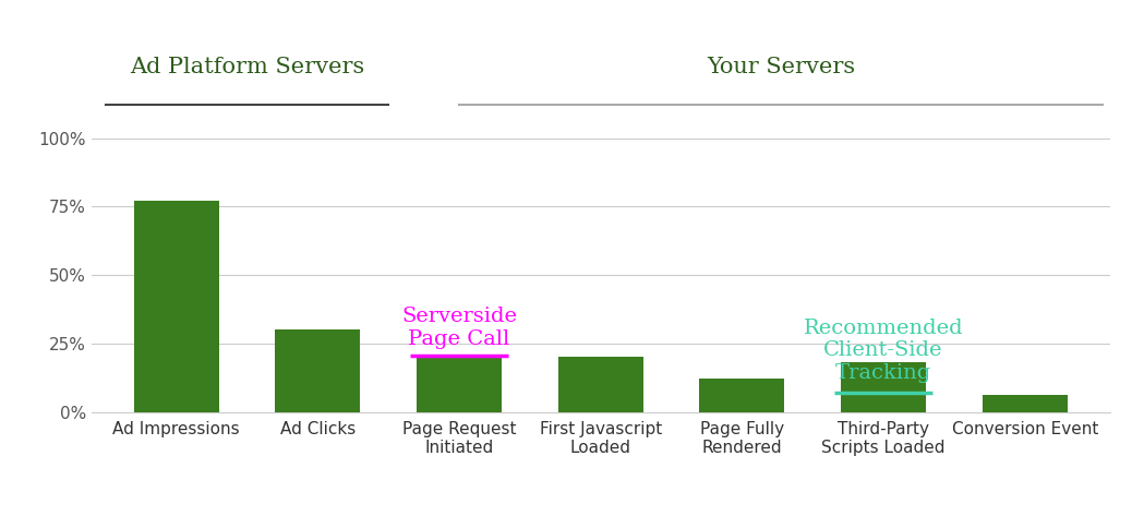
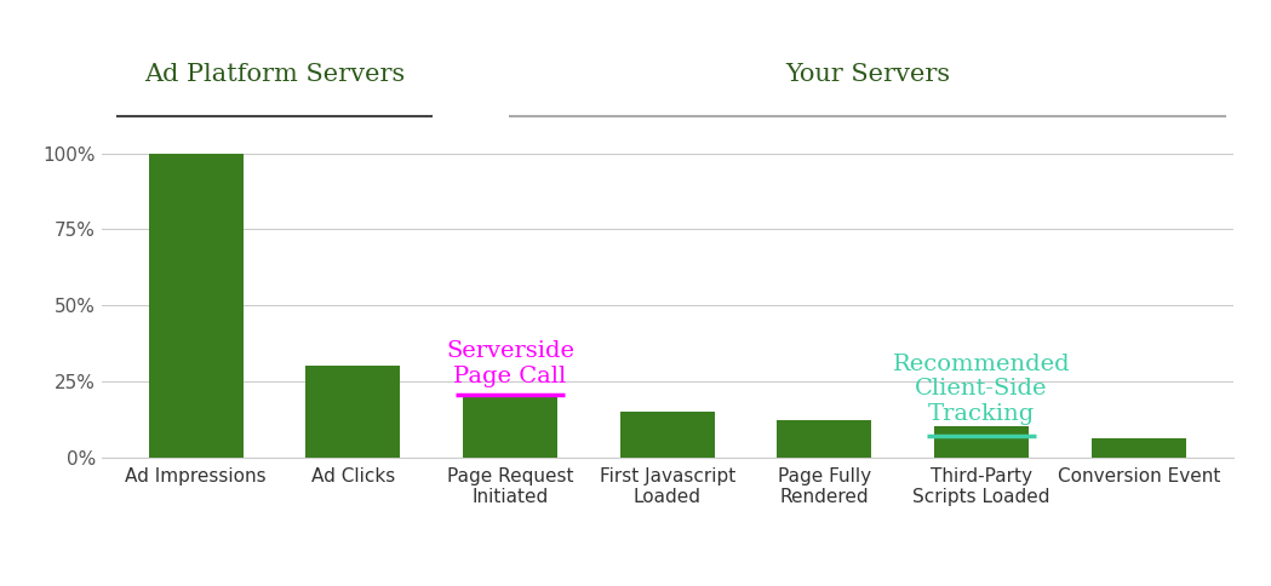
Ad Impressions: 77% -> 100%
First Javascript Loaded: 20% -> 15%
Third-Party Scripts Loaded: 18% -> 10%
